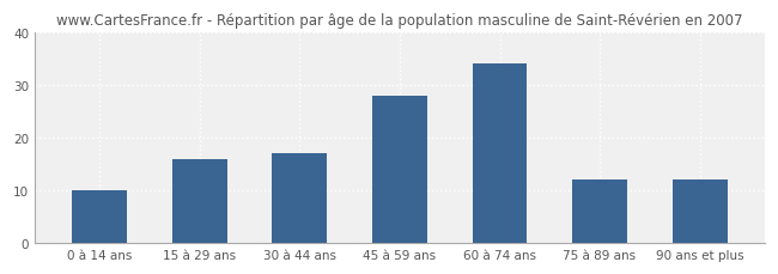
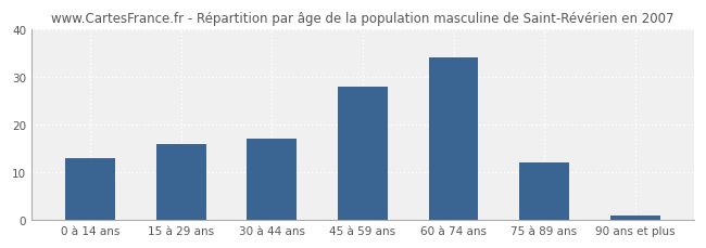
0 à 14 ans: 10 -> 13
90 ans et plus: 12 -> 1
